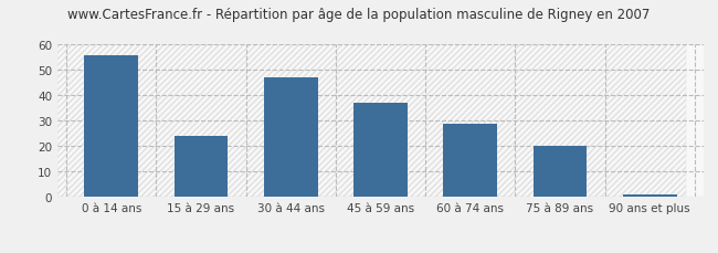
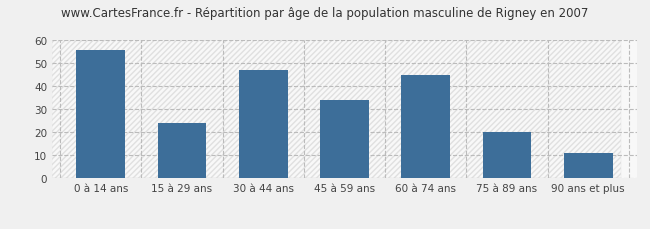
45 à 59 ans: 37 -> 34
60 à 74 ans: 29 -> 45
90 ans et plus: 1 -> 11
